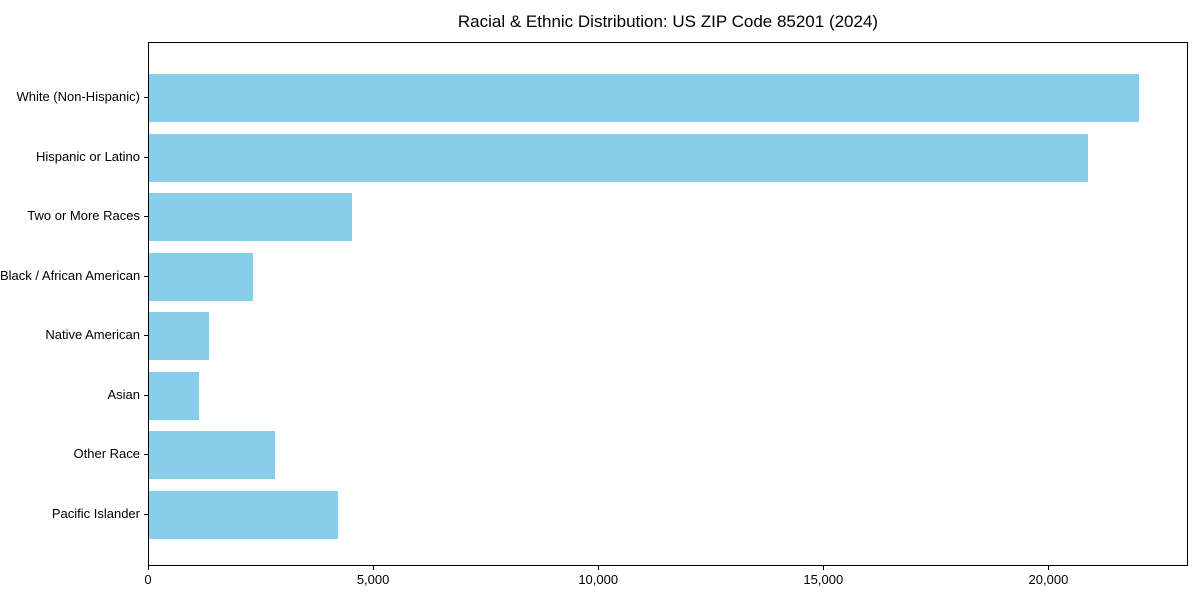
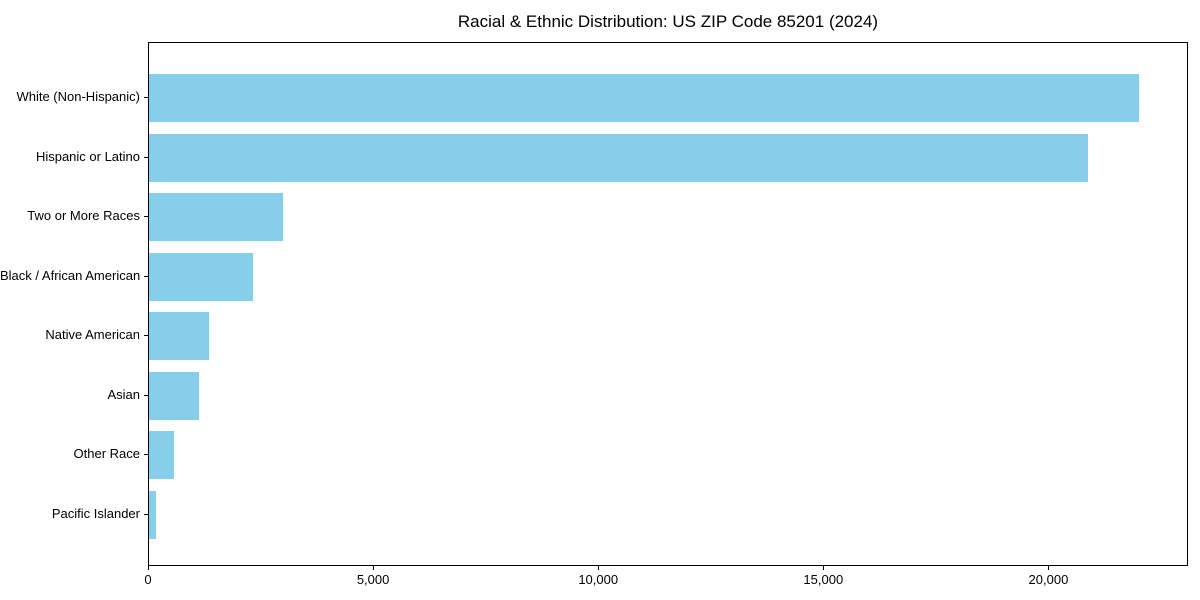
Two or More Races: 4500 -> 3000
Other Race: 2800 -> 600
Pacific Islander: 4200 -> 200
